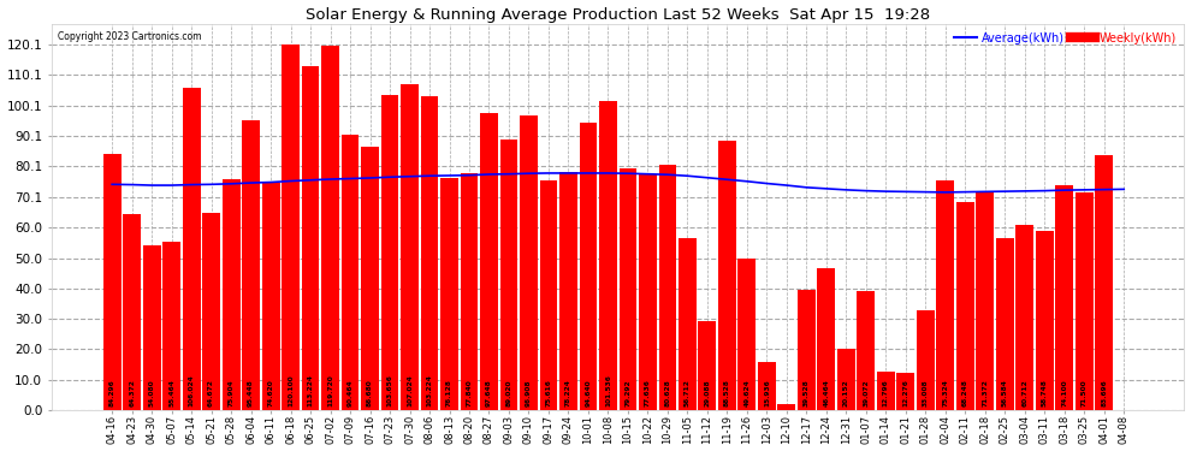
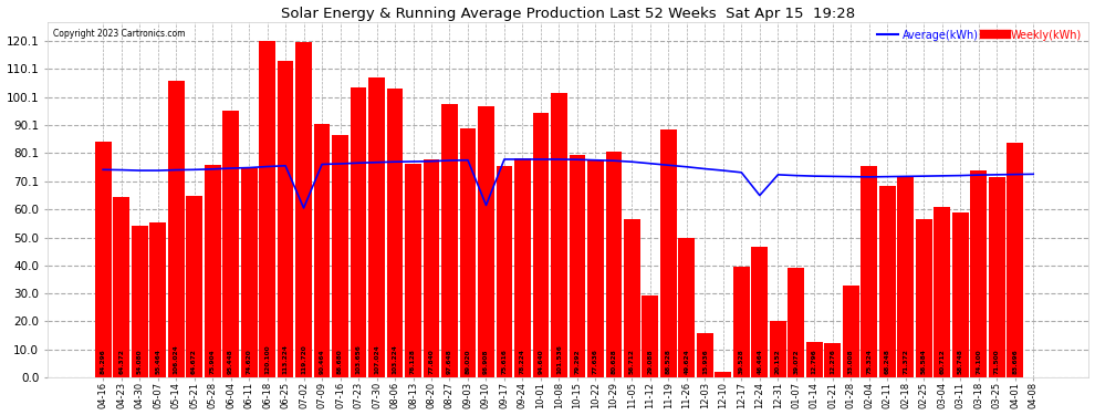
Average(kWh)/07-02: 75.9 -> 60.5
Average(kWh)/09-10: 77.8 -> 61.5
Average(kWh)/12-24: 72.8 -> 65.0
